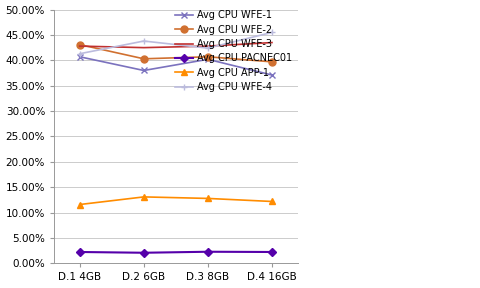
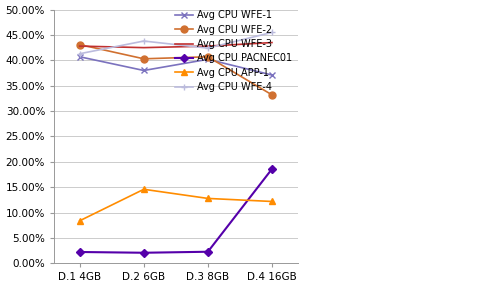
Avg CPU APP-1/D.1 4GB: 11.6% -> 8.4%
Avg CPU APP-1/D.2 6GB: 13.1% -> 14.6%
Avg CPU WFE-2/D.4 16GB: 39.7% -> 33.2%
Avg CPU PACNEC01/D.4 16GB: 2.2% -> 18.6%
